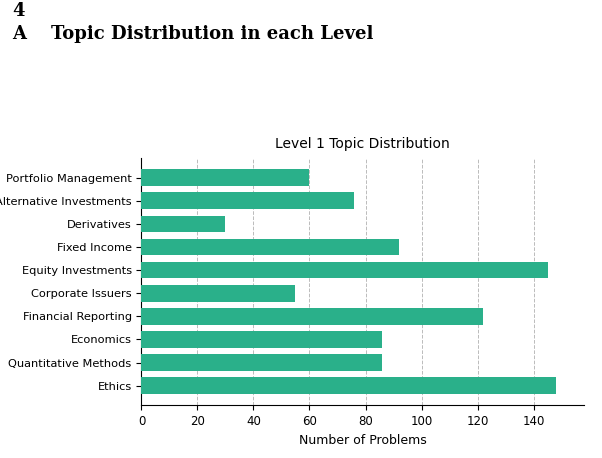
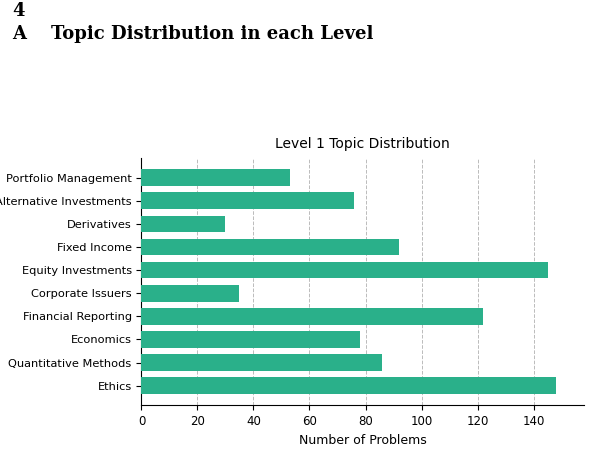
Portfolio Management: 60 -> 53
Corporate Issuers: 55 -> 35
Economics: 86 -> 78
